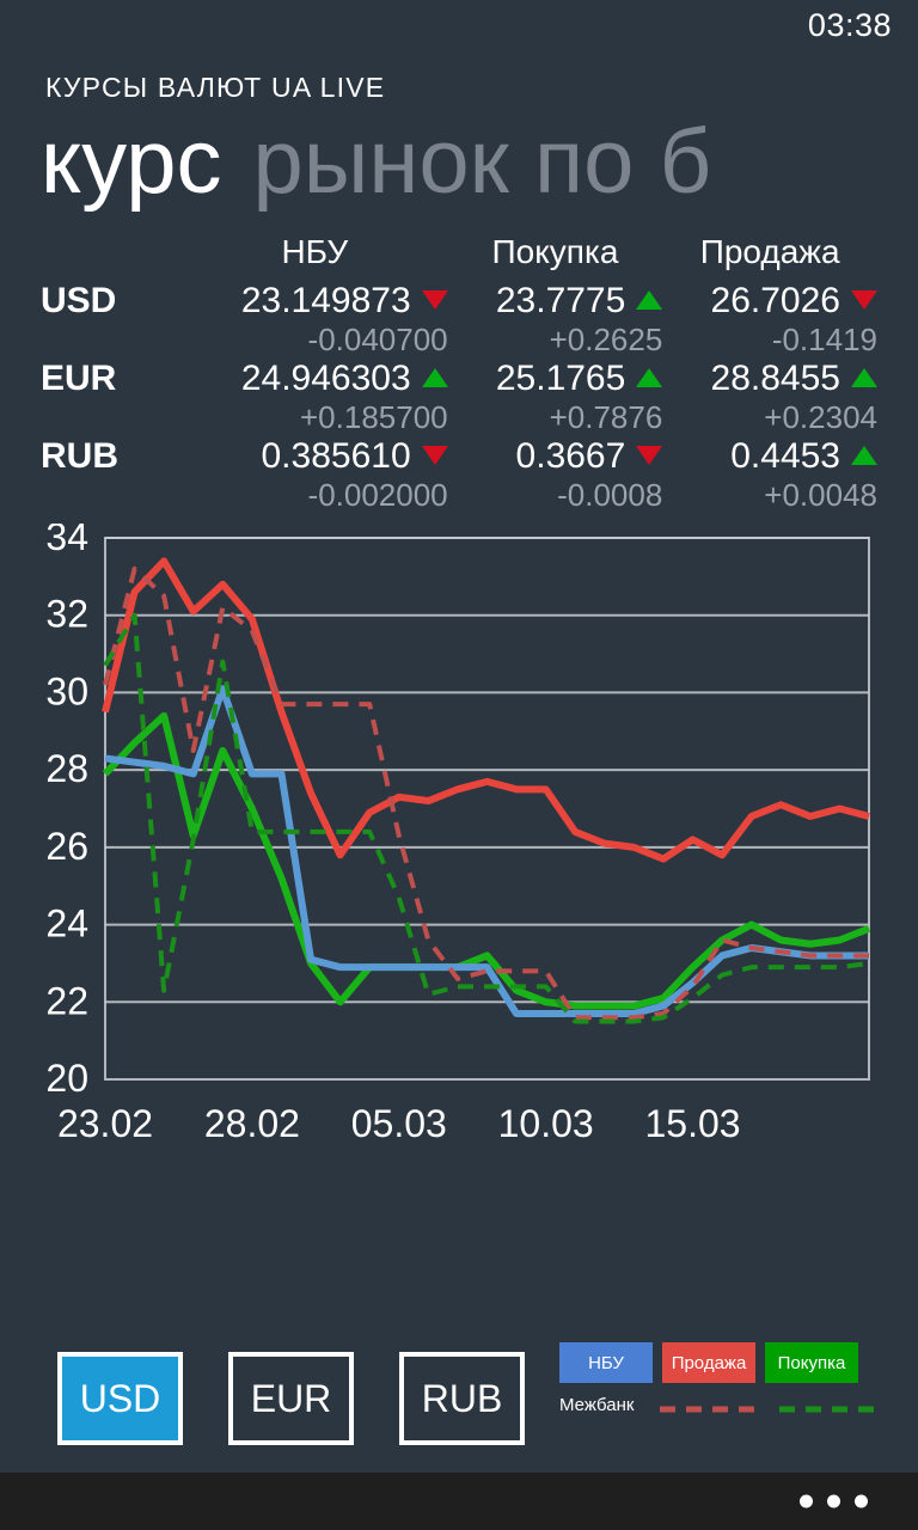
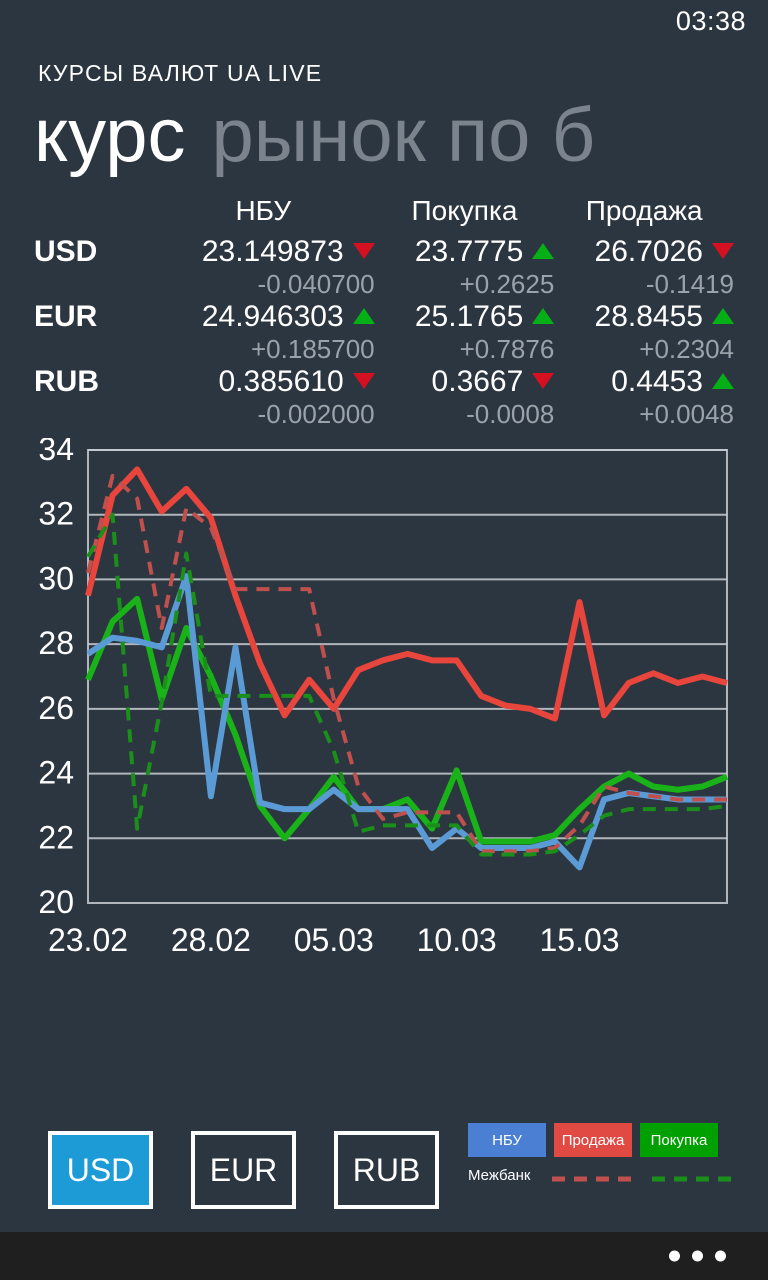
Покупка/23.02: 27.9 -> 26.9
НБУ/23.02: 28.3 -> 27.7
НБУ/28.02: 27.9 -> 23.3
Продажа/05.03: 27.3 -> 26.0
Покупка/05.03: 22.9 -> 23.9
НБУ/05.03: 22.9 -> 23.5
Покупка/10.03: 22.0 -> 24.1
НБУ/10.03: 21.7 -> 22.3
Продажа/15.03: 26.2 -> 29.3
НБУ/15.03: 22.5 -> 21.1
